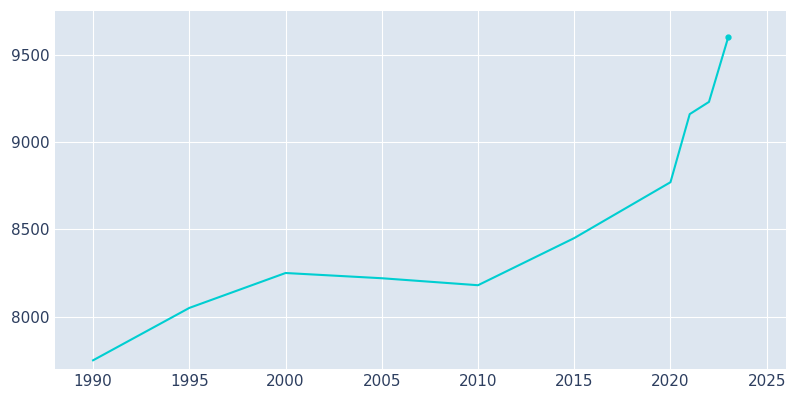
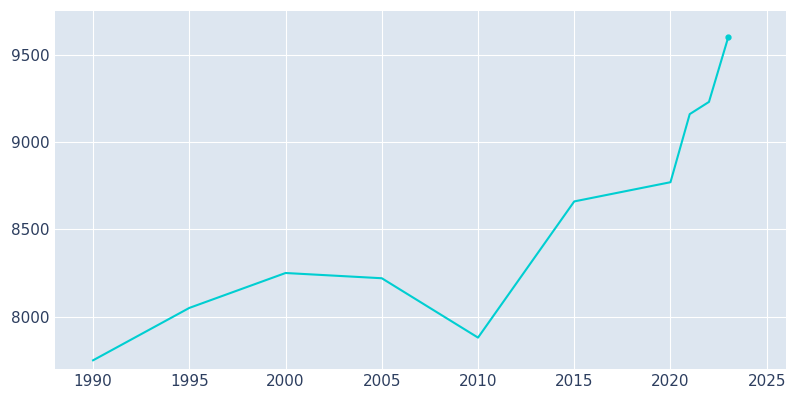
2010: 8180 -> 7880
2015: 8450 -> 8660
